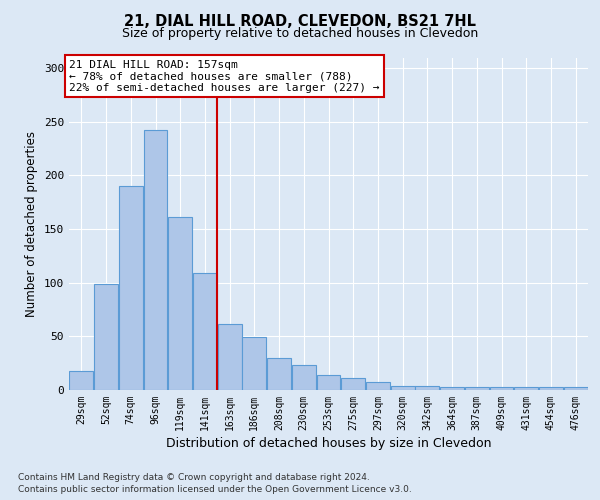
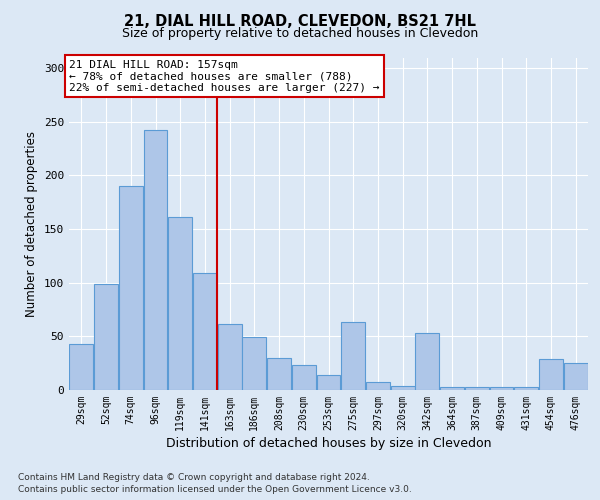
29sqm: 18 -> 43
275sqm: 11 -> 63
342sqm: 4 -> 53
454sqm: 3 -> 29
476sqm: 3 -> 25
